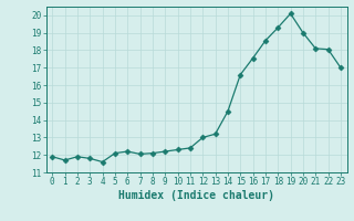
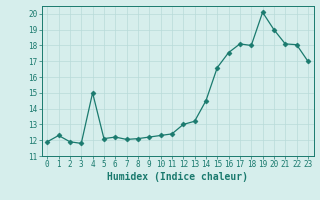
1: 11.7 -> 12.3
4: 11.6 -> 15.0
17: 18.6 -> 18.1
18: 19.3 -> 18.0
